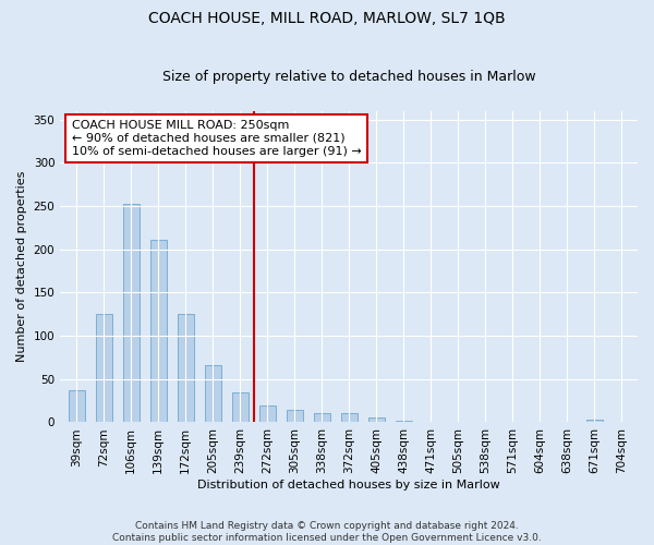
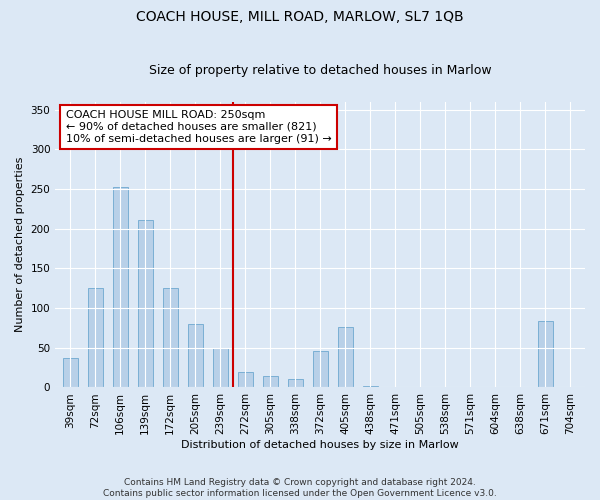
205sqm: 66 -> 80
239sqm: 35 -> 50
372sqm: 11 -> 46
405sqm: 5 -> 76
671sqm: 3 -> 84
